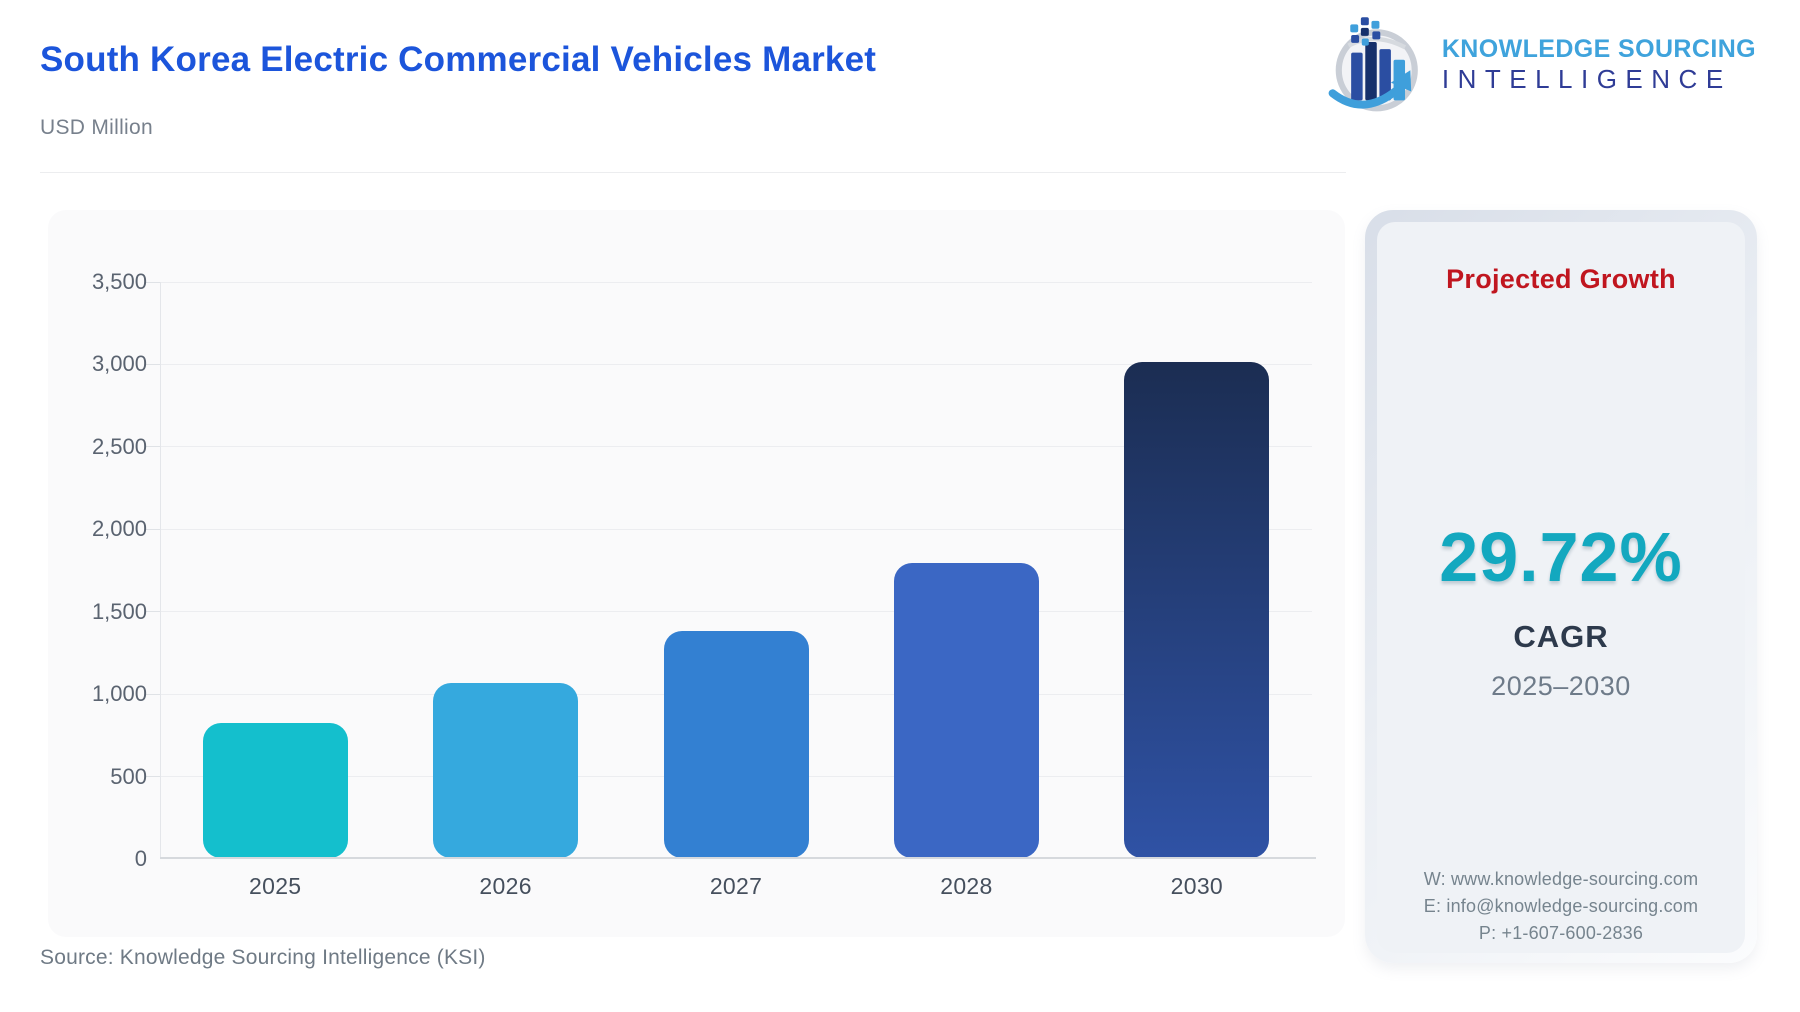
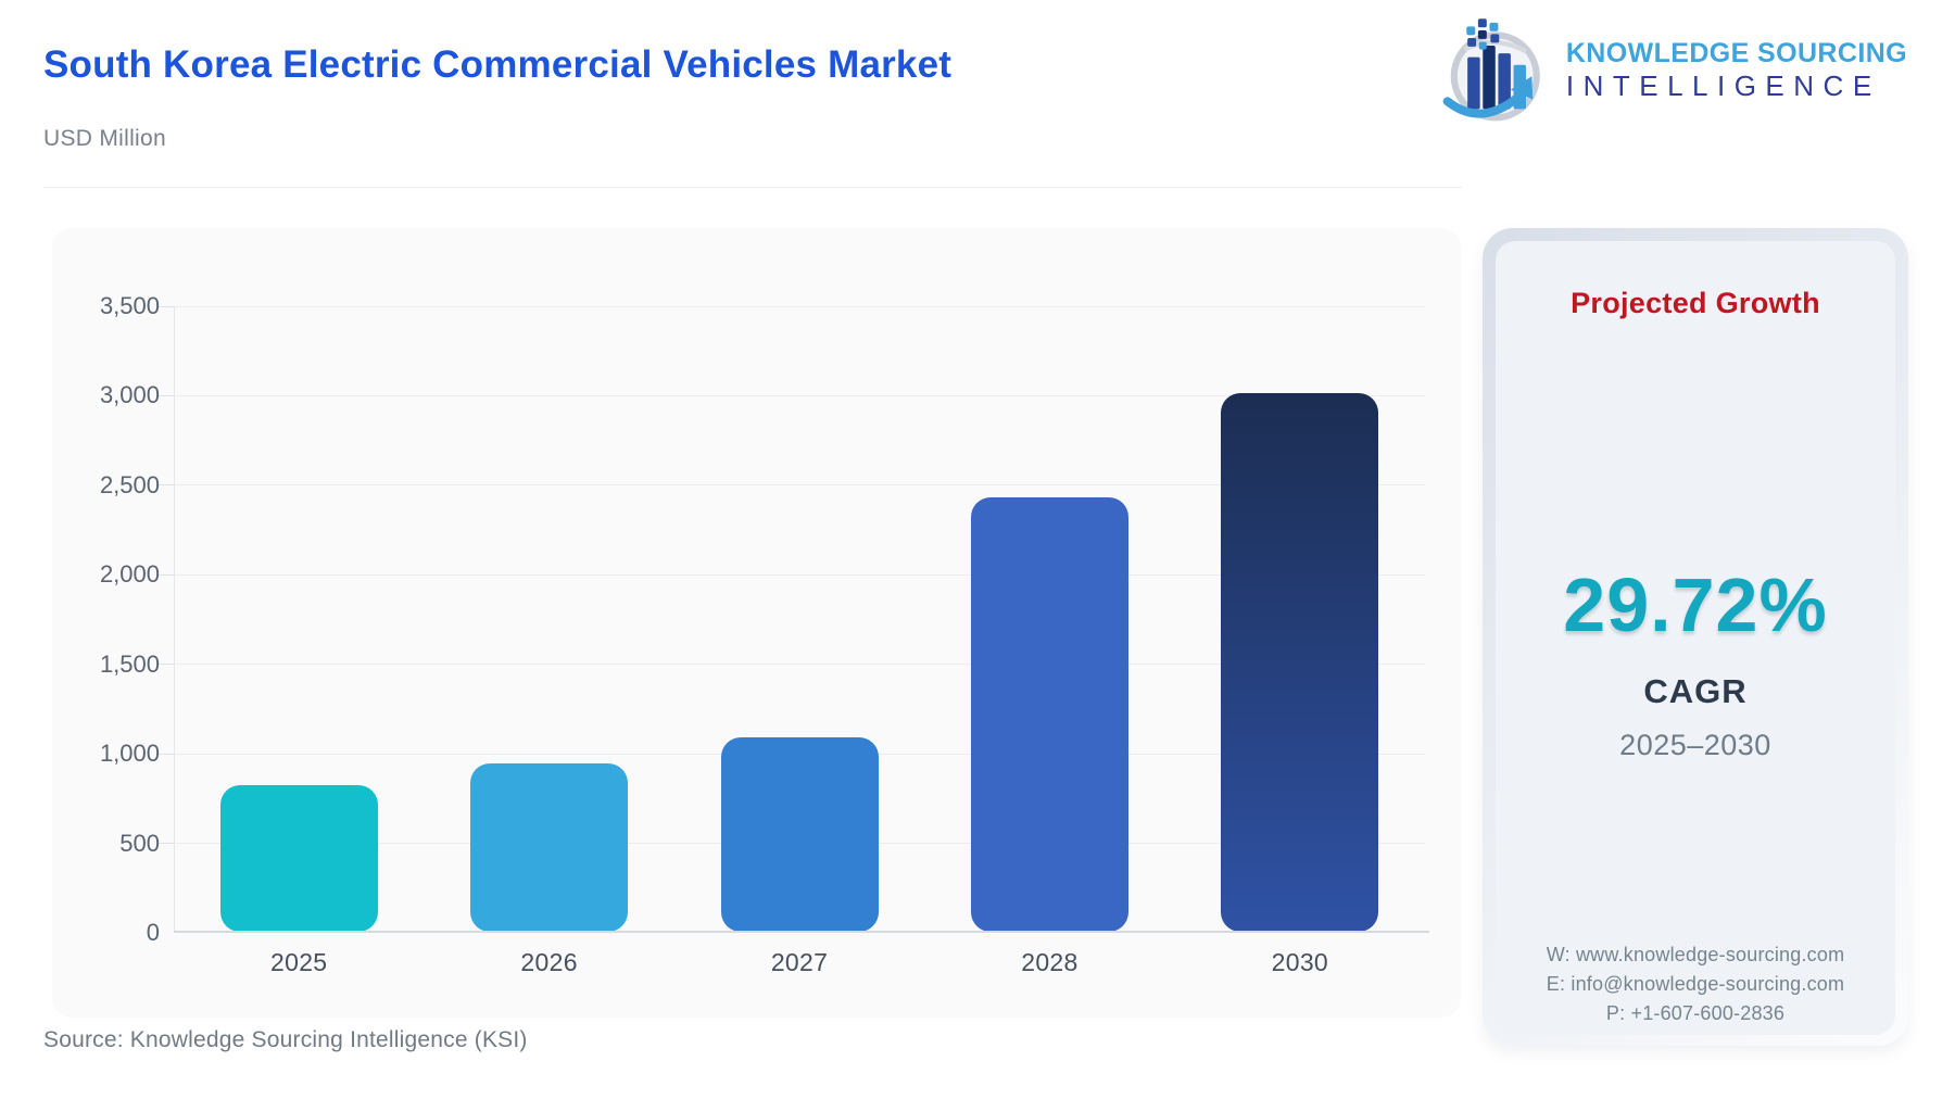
2026: 1060 -> 940
2027: 1380 -> 1090
2028: 1790 -> 2430
